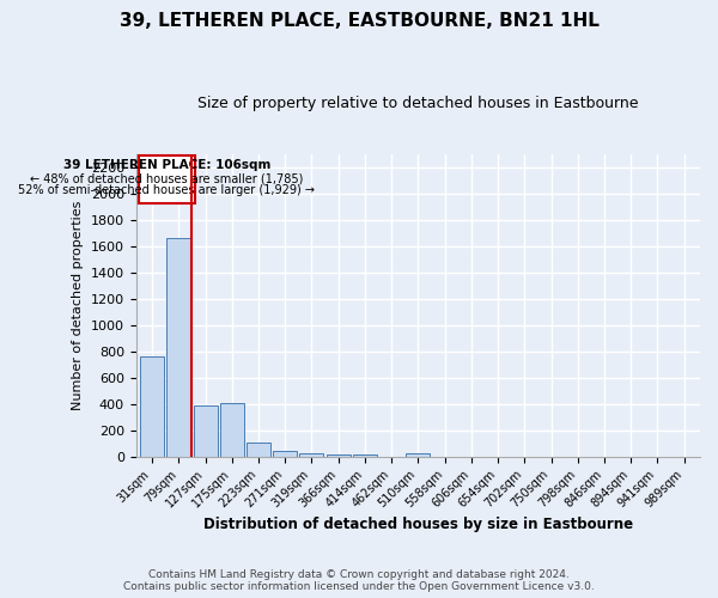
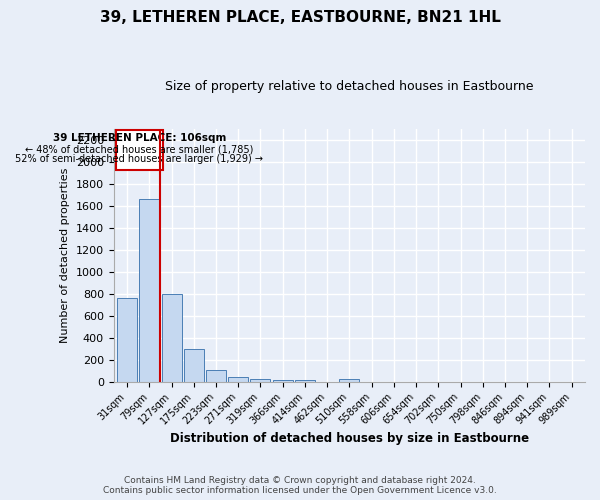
127sqm: 390 -> 800
175sqm: 410 -> 300
